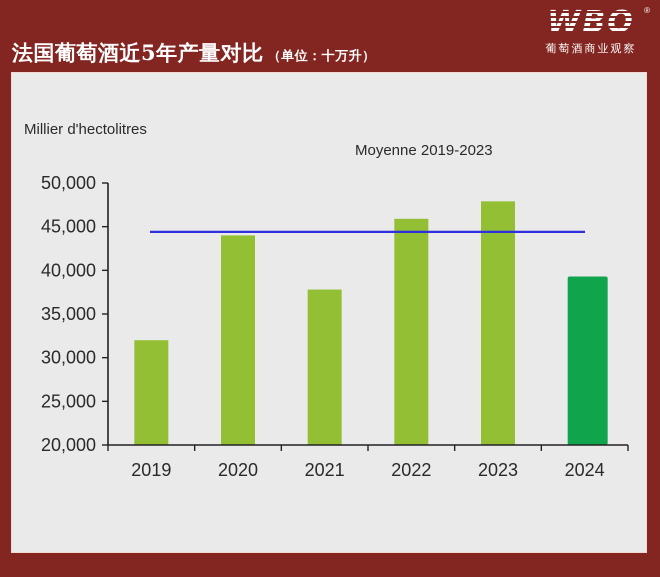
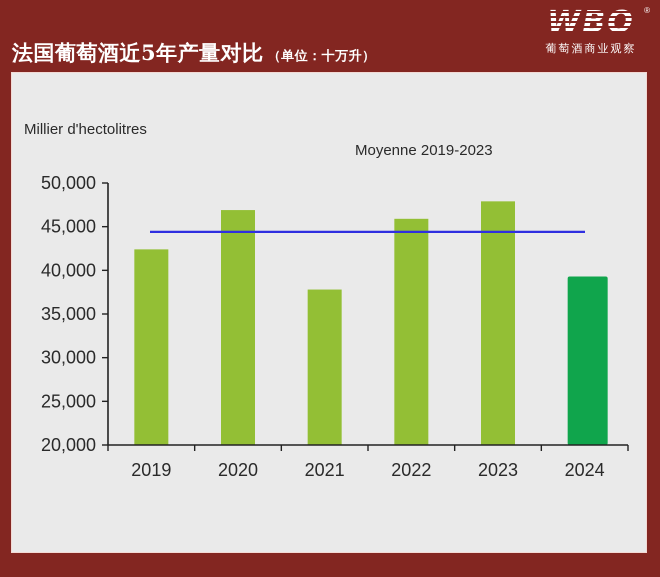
2019: 32000 -> 42000
2020: 44000 -> 47000
